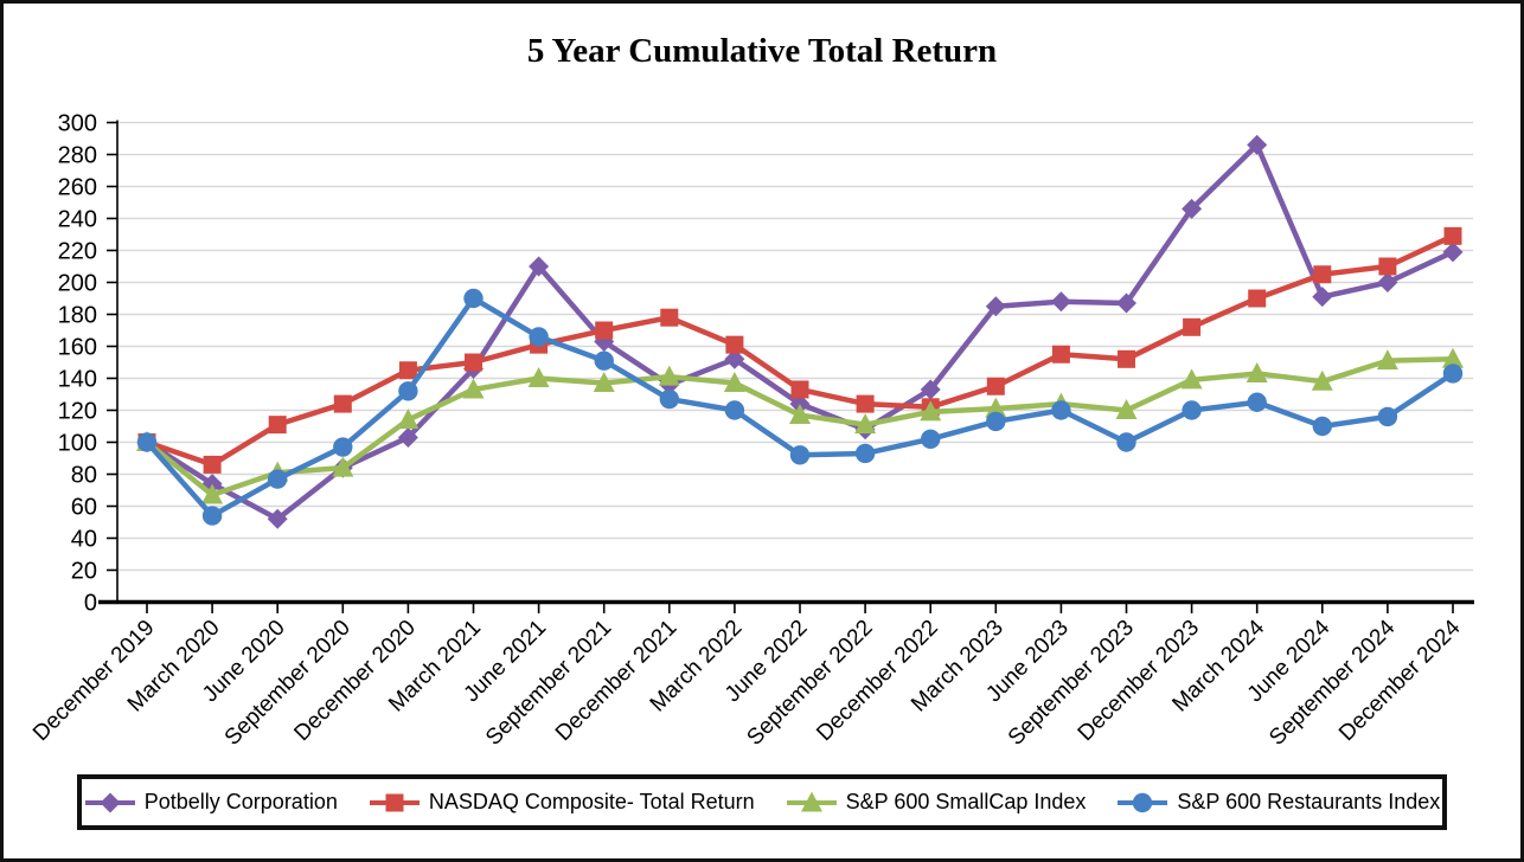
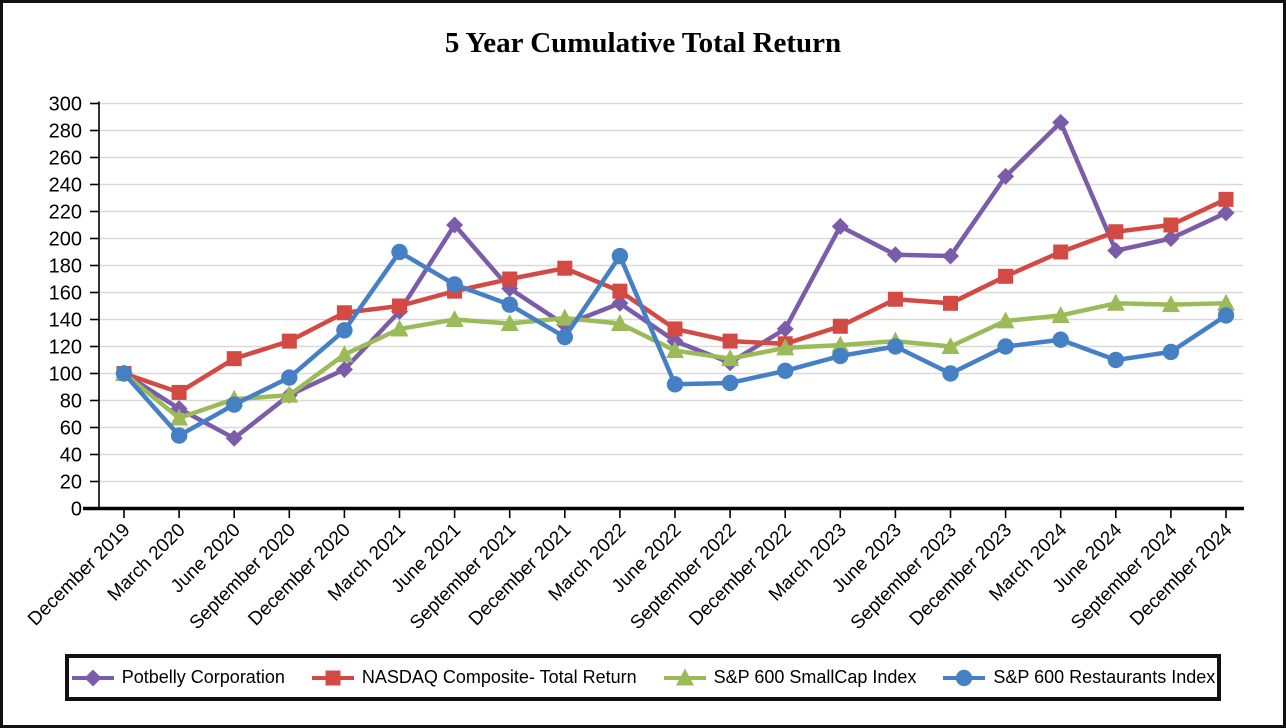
S&P 600 Restaurants Index/March 2022: 120 -> 187
Potbelly Corporation/March 2023: 185 -> 209
S&P 600 SmallCap Index/June 2024: 138 -> 152
